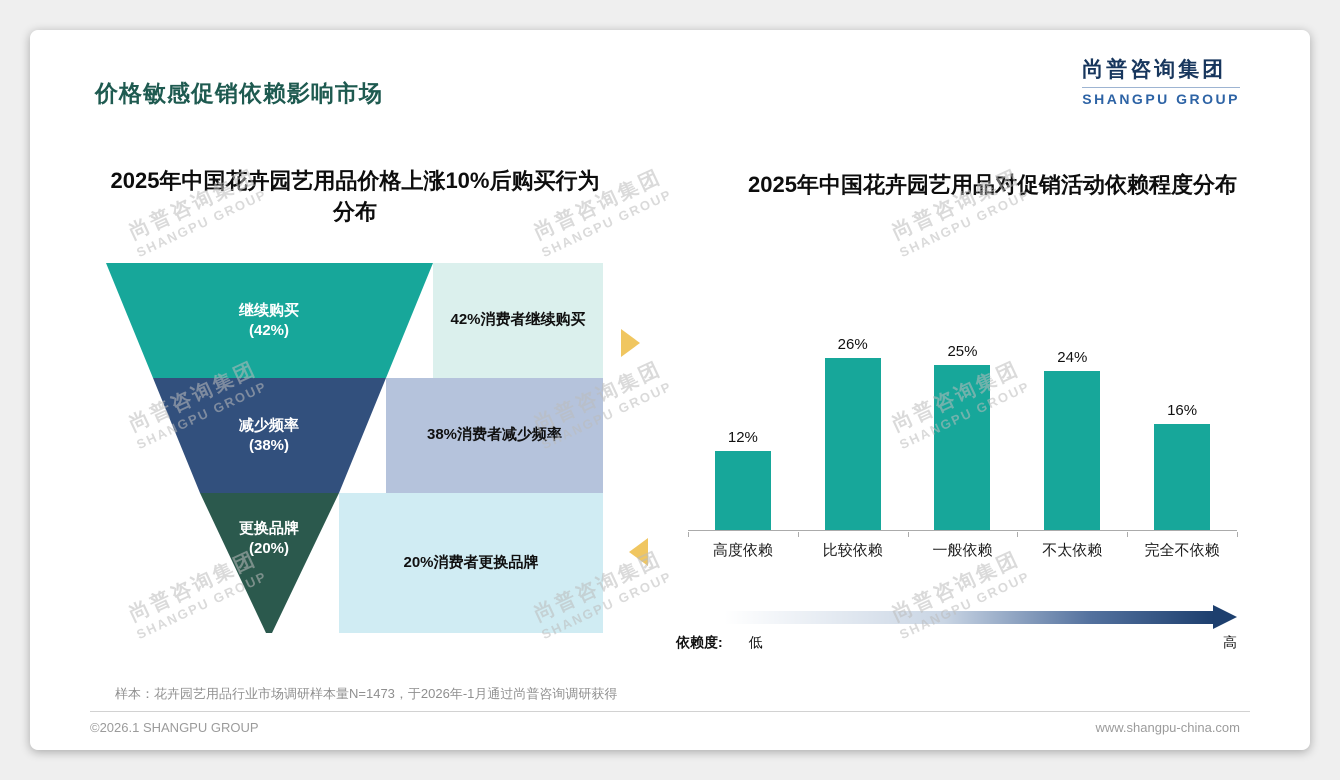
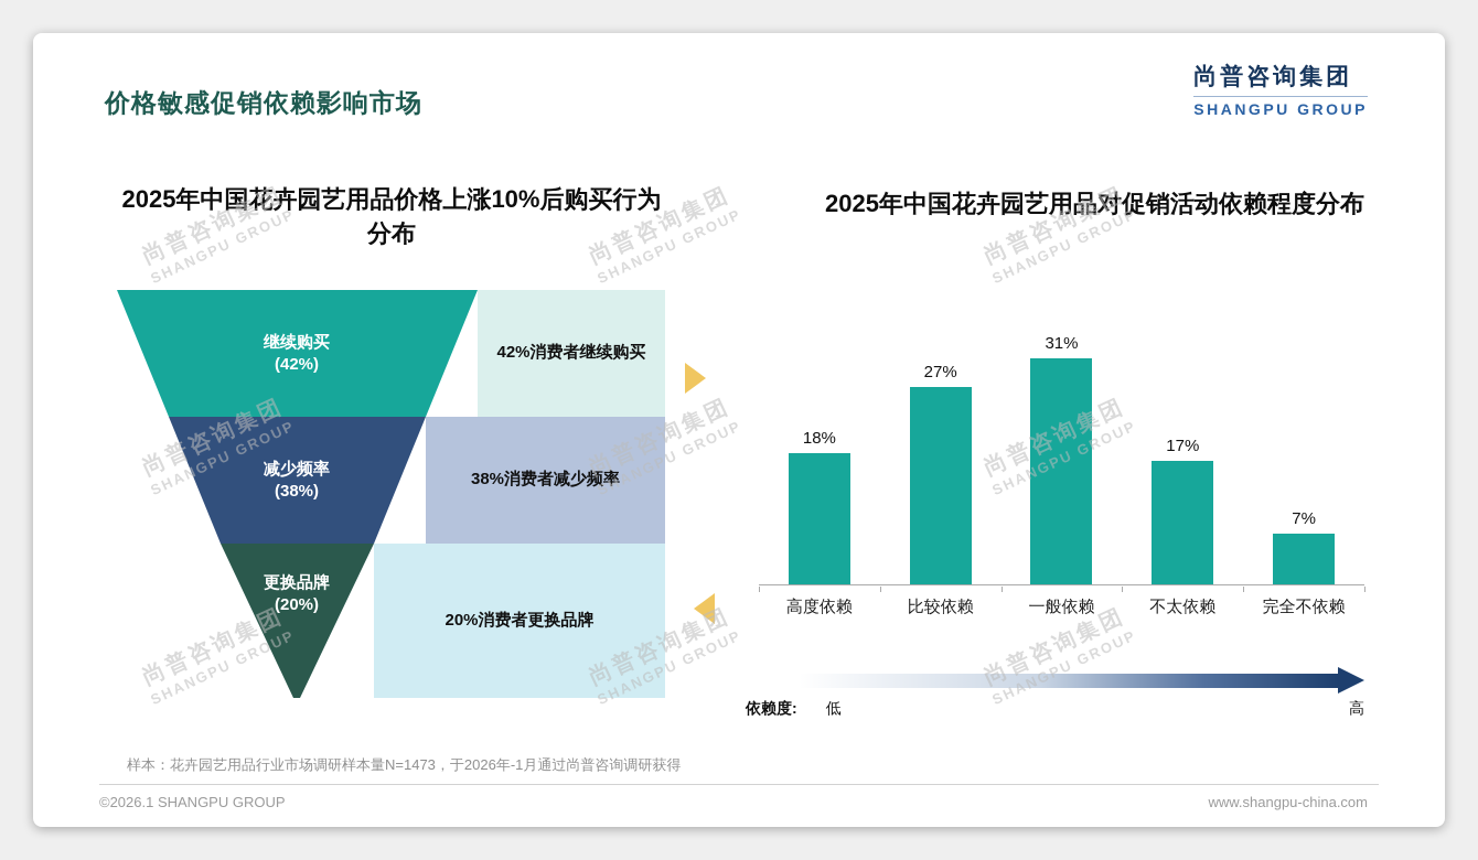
2025年中国花卉园艺用品对促销活动依赖程度分布/高度依赖: 12% -> 18%
2025年中国花卉园艺用品对促销活动依赖程度分布/比较依赖: 26% -> 27%
2025年中国花卉园艺用品对促销活动依赖程度分布/一般依赖: 25% -> 31%
2025年中国花卉园艺用品对促销活动依赖程度分布/不太依赖: 24% -> 17%
2025年中国花卉园艺用品对促销活动依赖程度分布/完全不依赖: 16% -> 7%
